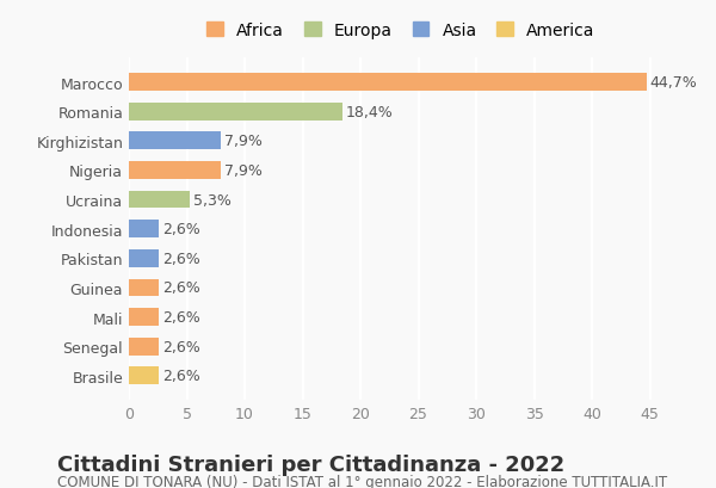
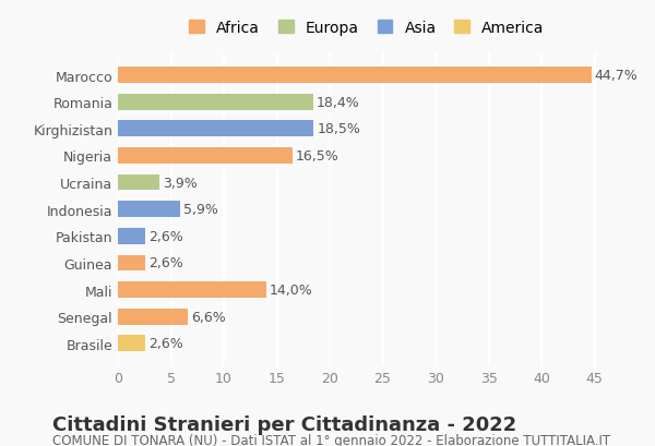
Kirghizistan: 7,9% -> 18,5%
Nigeria: 7,9% -> 16,5%
Ucraina: 5,3% -> 3,9%
Indonesia: 2,6% -> 5,9%
Mali: 2,6% -> 14,0%
Senegal: 2,6% -> 6,6%
